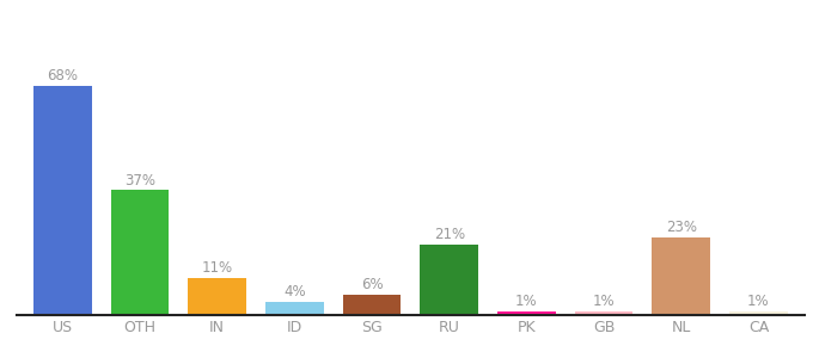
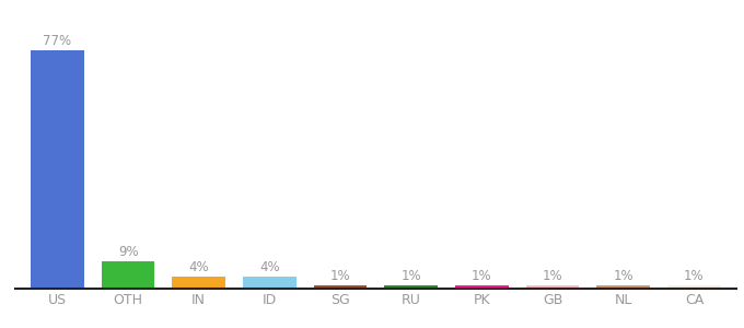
US: 68% -> 77%
OTH: 37% -> 9%
IN: 11% -> 4%
SG: 6% -> 1%
RU: 21% -> 1%
NL: 23% -> 1%
